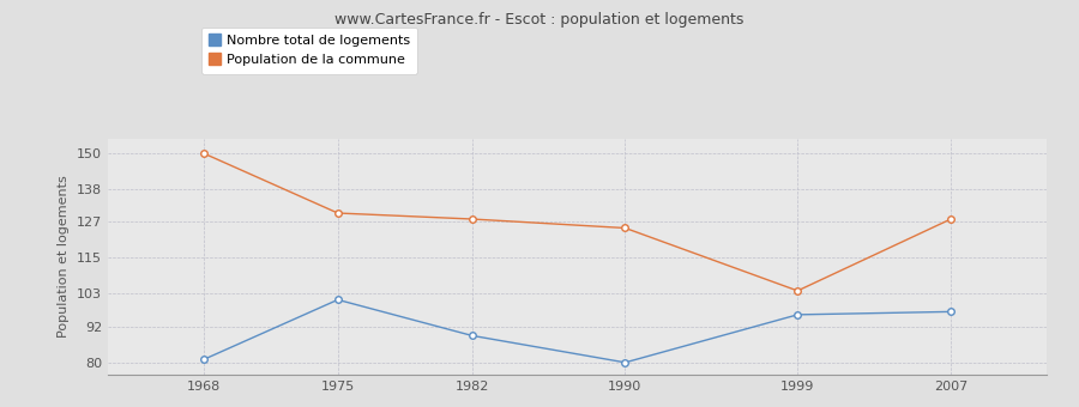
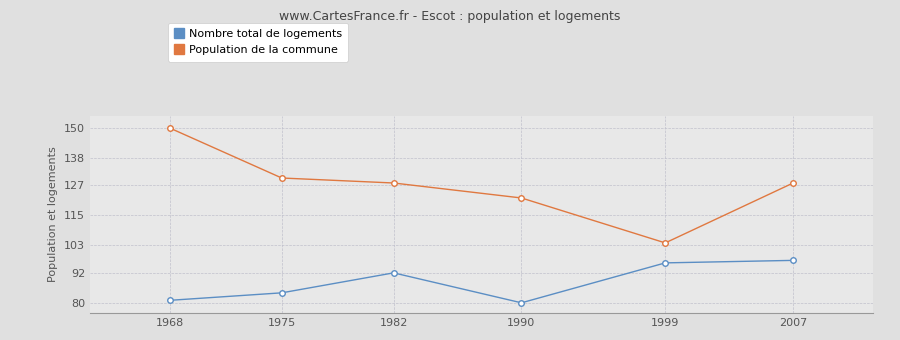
Nombre total de logements/1975: 101 -> 84
Nombre total de logements/1982: 89 -> 92
Population de la commune/1990: 125 -> 122
